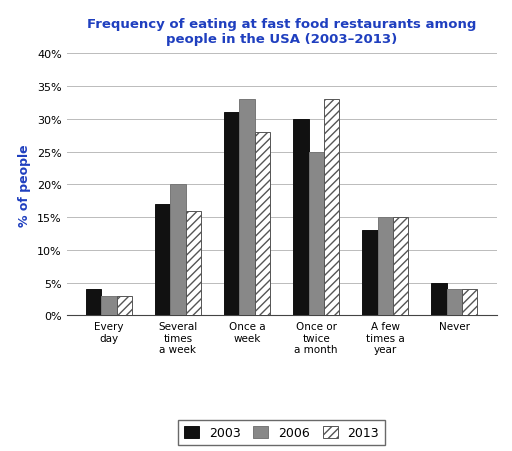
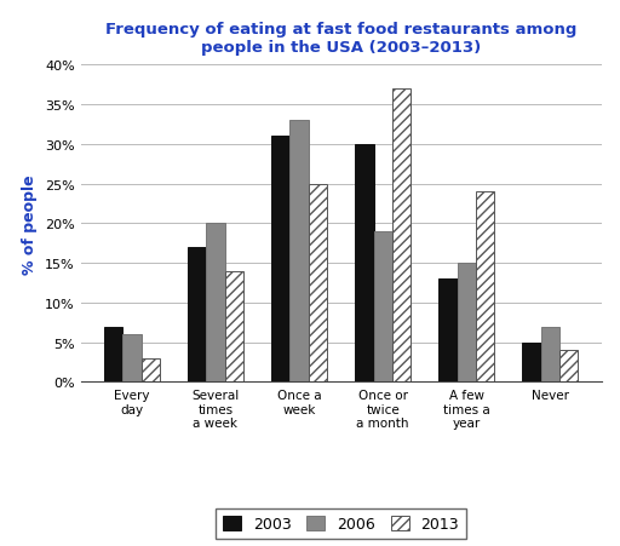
2003/Every day: 4% -> 7%
2006/Every day: 3% -> 6%
2013/Several times a week: 16% -> 14%
2013/Once a week: 28% -> 25%
2006/Once or twice a month: 25% -> 19%
2013/Once or twice a month: 33% -> 37%
2013/A few times a year: 15% -> 24%
2006/Never: 4% -> 7%
